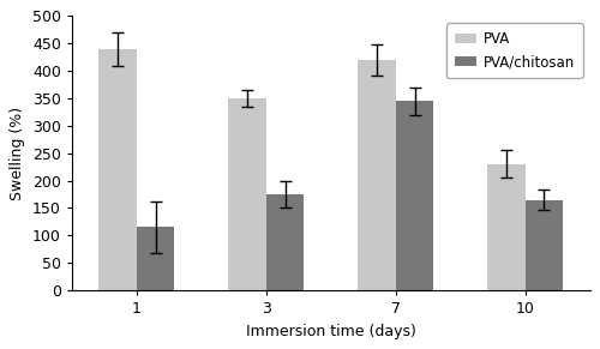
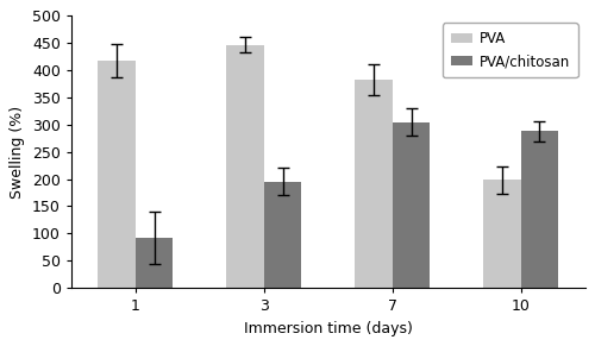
PVA/1: 440 -> 418
PVA/chitosan/1: 115 -> 92
PVA/3: 350 -> 447
PVA/chitosan/3: 175 -> 195
PVA/7: 420 -> 383
PVA/chitosan/7: 345 -> 305
PVA/10: 230 -> 198
PVA/chitosan/10: 165 -> 288
